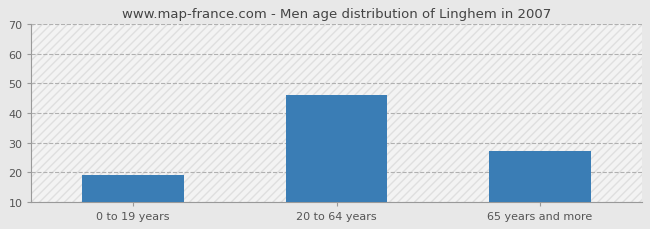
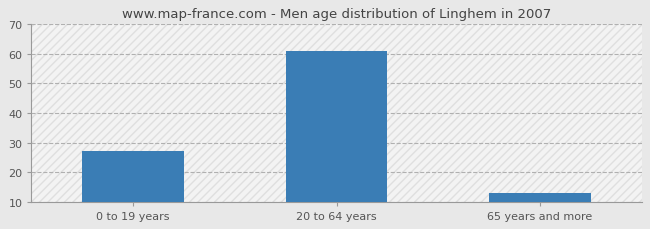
0 to 19 years: 19 -> 27
20 to 64 years: 46 -> 61
65 years and more: 27 -> 13
